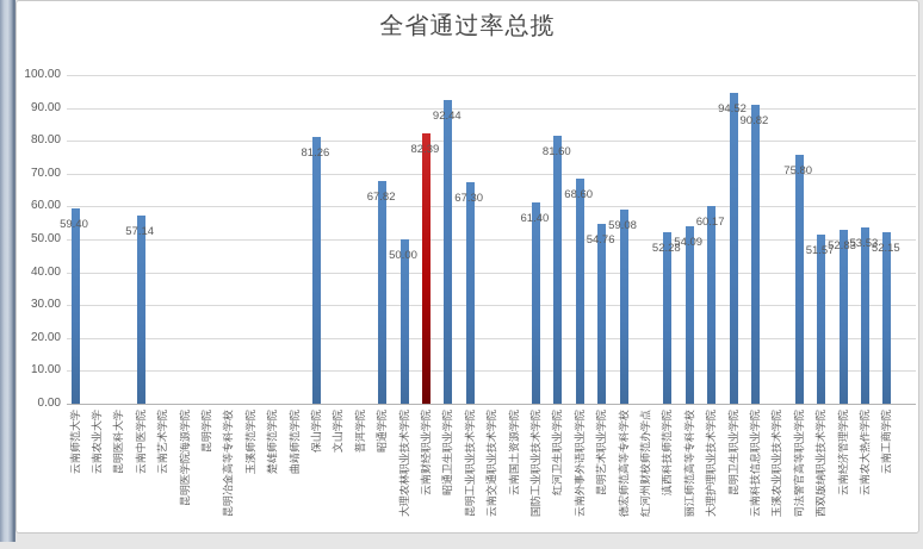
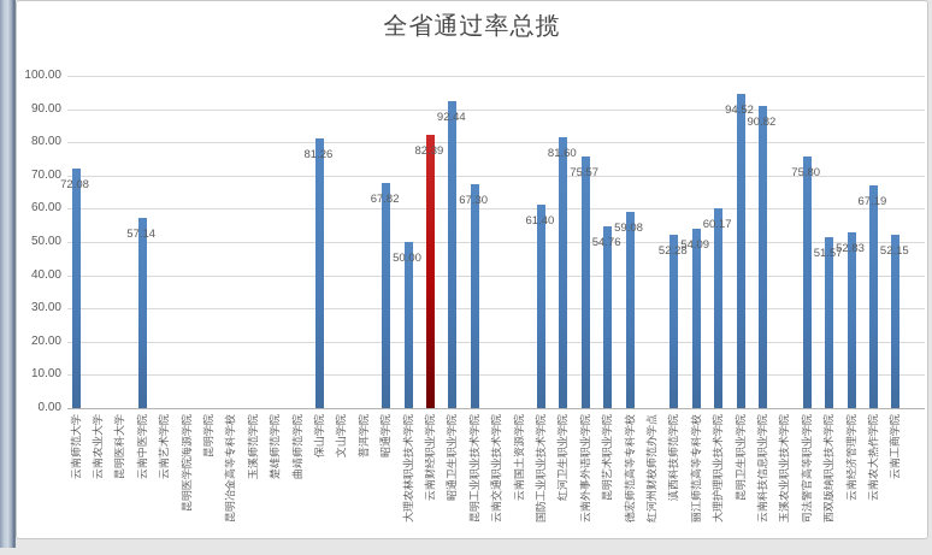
云南师范大学: 59.40 -> 72.08
云南外事外语职业学院: 68.60 -> 75.57
云南农大热作学院: 53.53 -> 67.19
